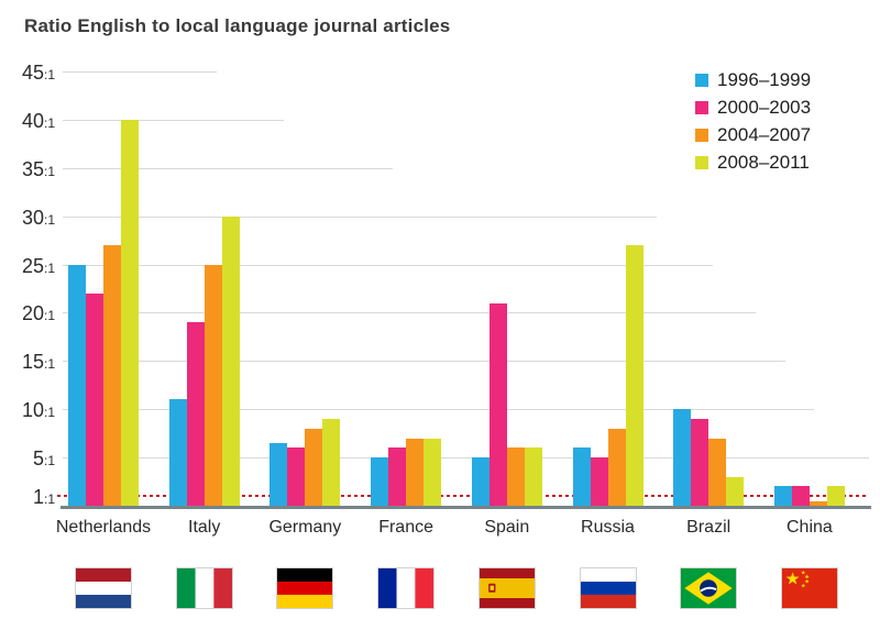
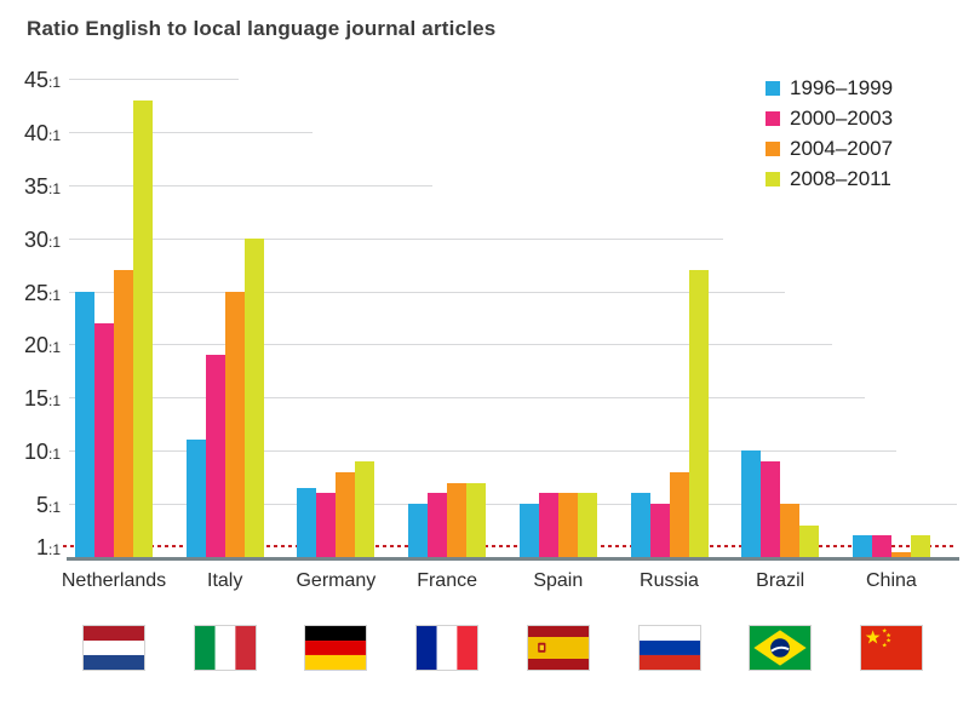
2008–2011/Netherlands: 40 -> 43
2000–2003/Spain: 21 -> 6
2004–2007/Brazil: 7 -> 5
